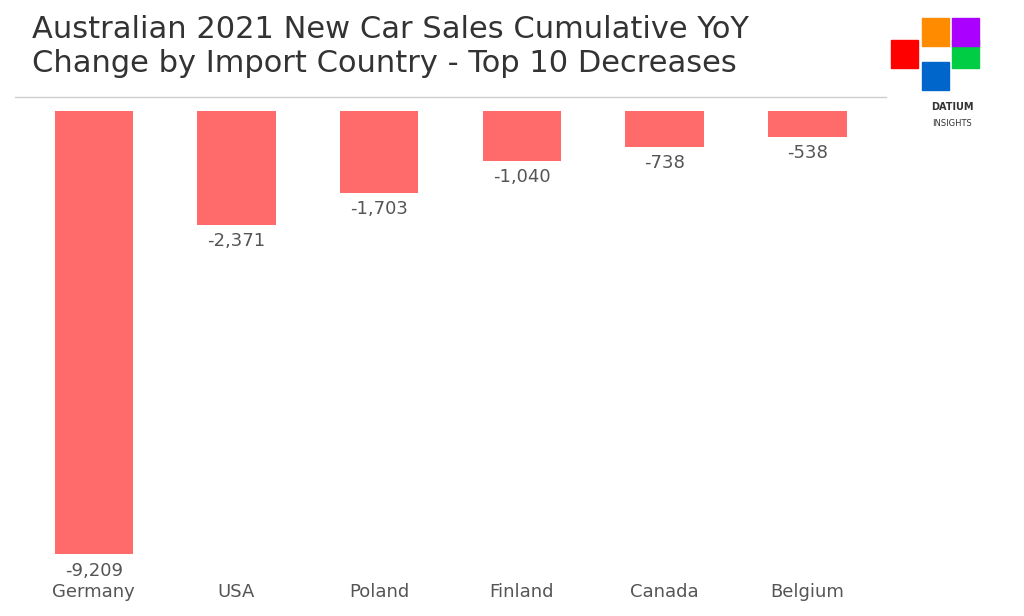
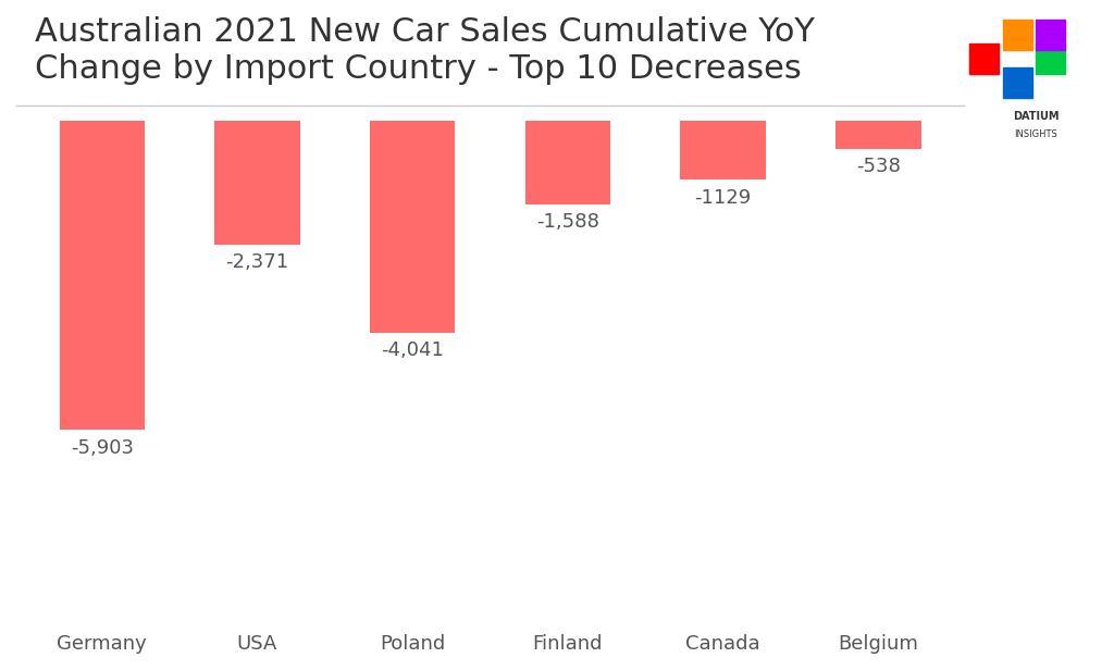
Germany: -9,209 -> -5,903
Poland: -1,703 -> -4,041
Finland: -1,040 -> -1,588
Canada: -738 -> -1129
